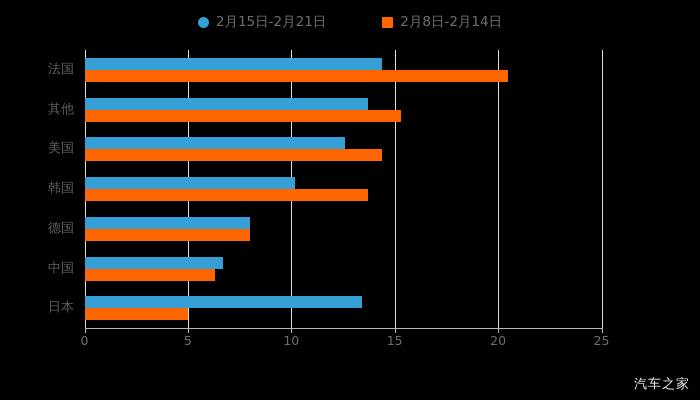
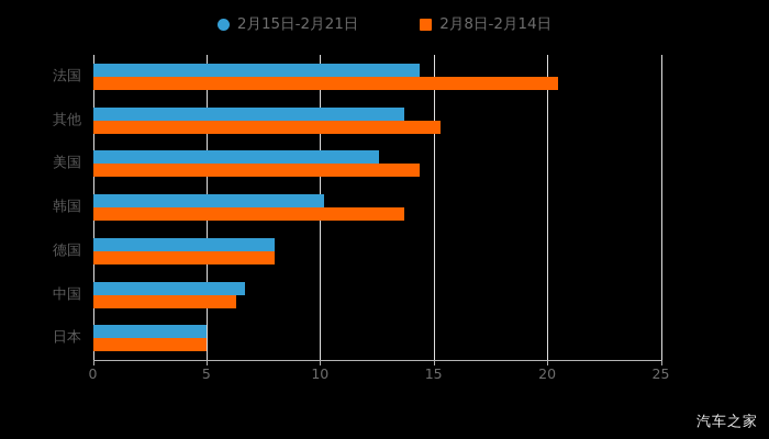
2月15日-2月21日/日本: 13.4 -> 5.0
